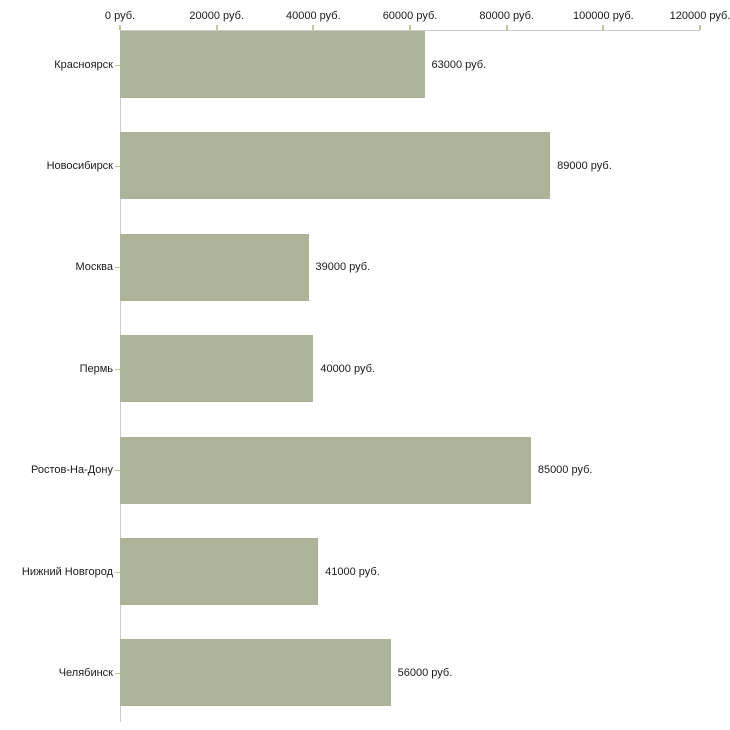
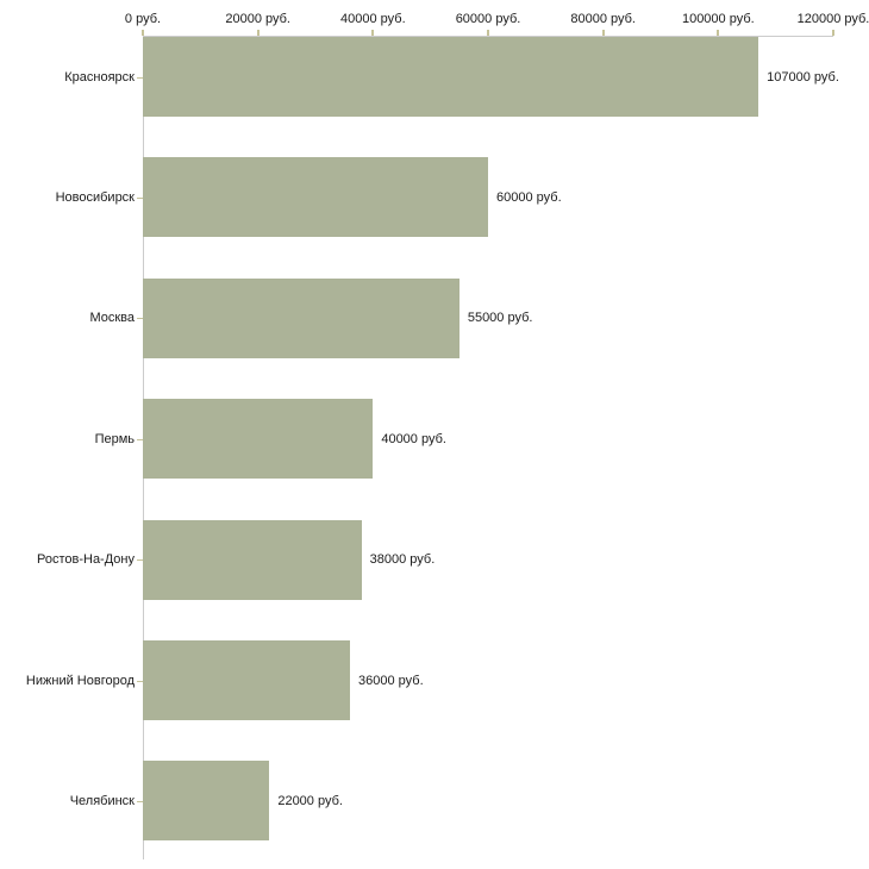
Красноярск: 63000 -> 107000
Новосибирск: 89000 -> 60000
Москва: 39000 -> 55000
Ростов-На-Дону: 85000 -> 38000
Нижний Новгород: 41000 -> 36000
Челябинск: 56000 -> 22000
